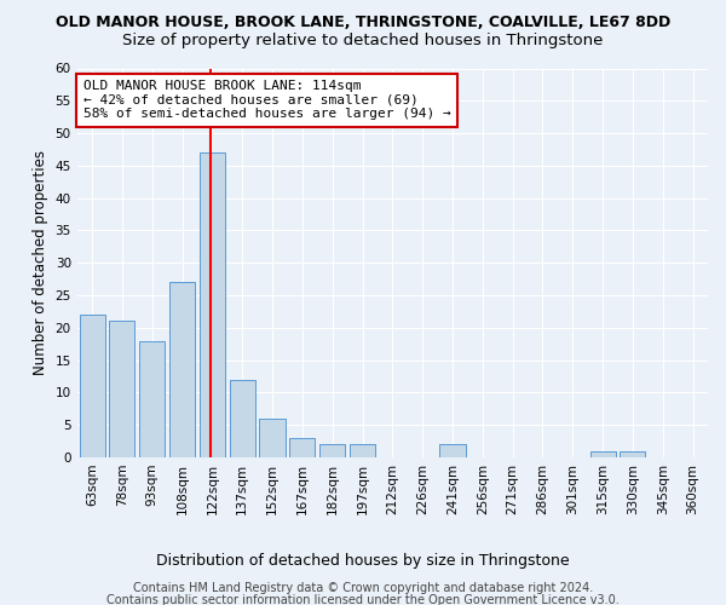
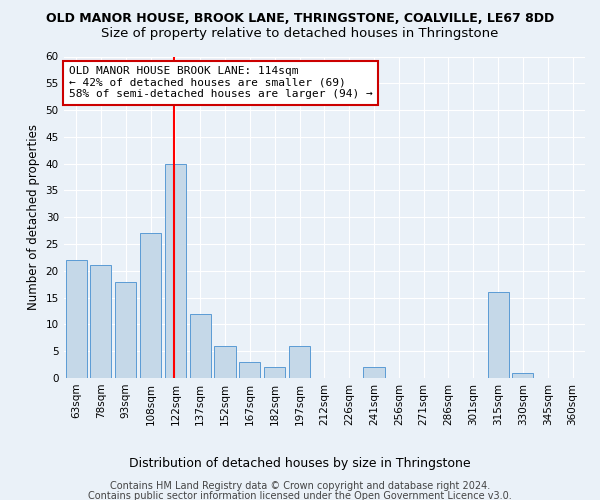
122sqm: 47 -> 40
197sqm: 2 -> 6
315sqm: 1 -> 16
